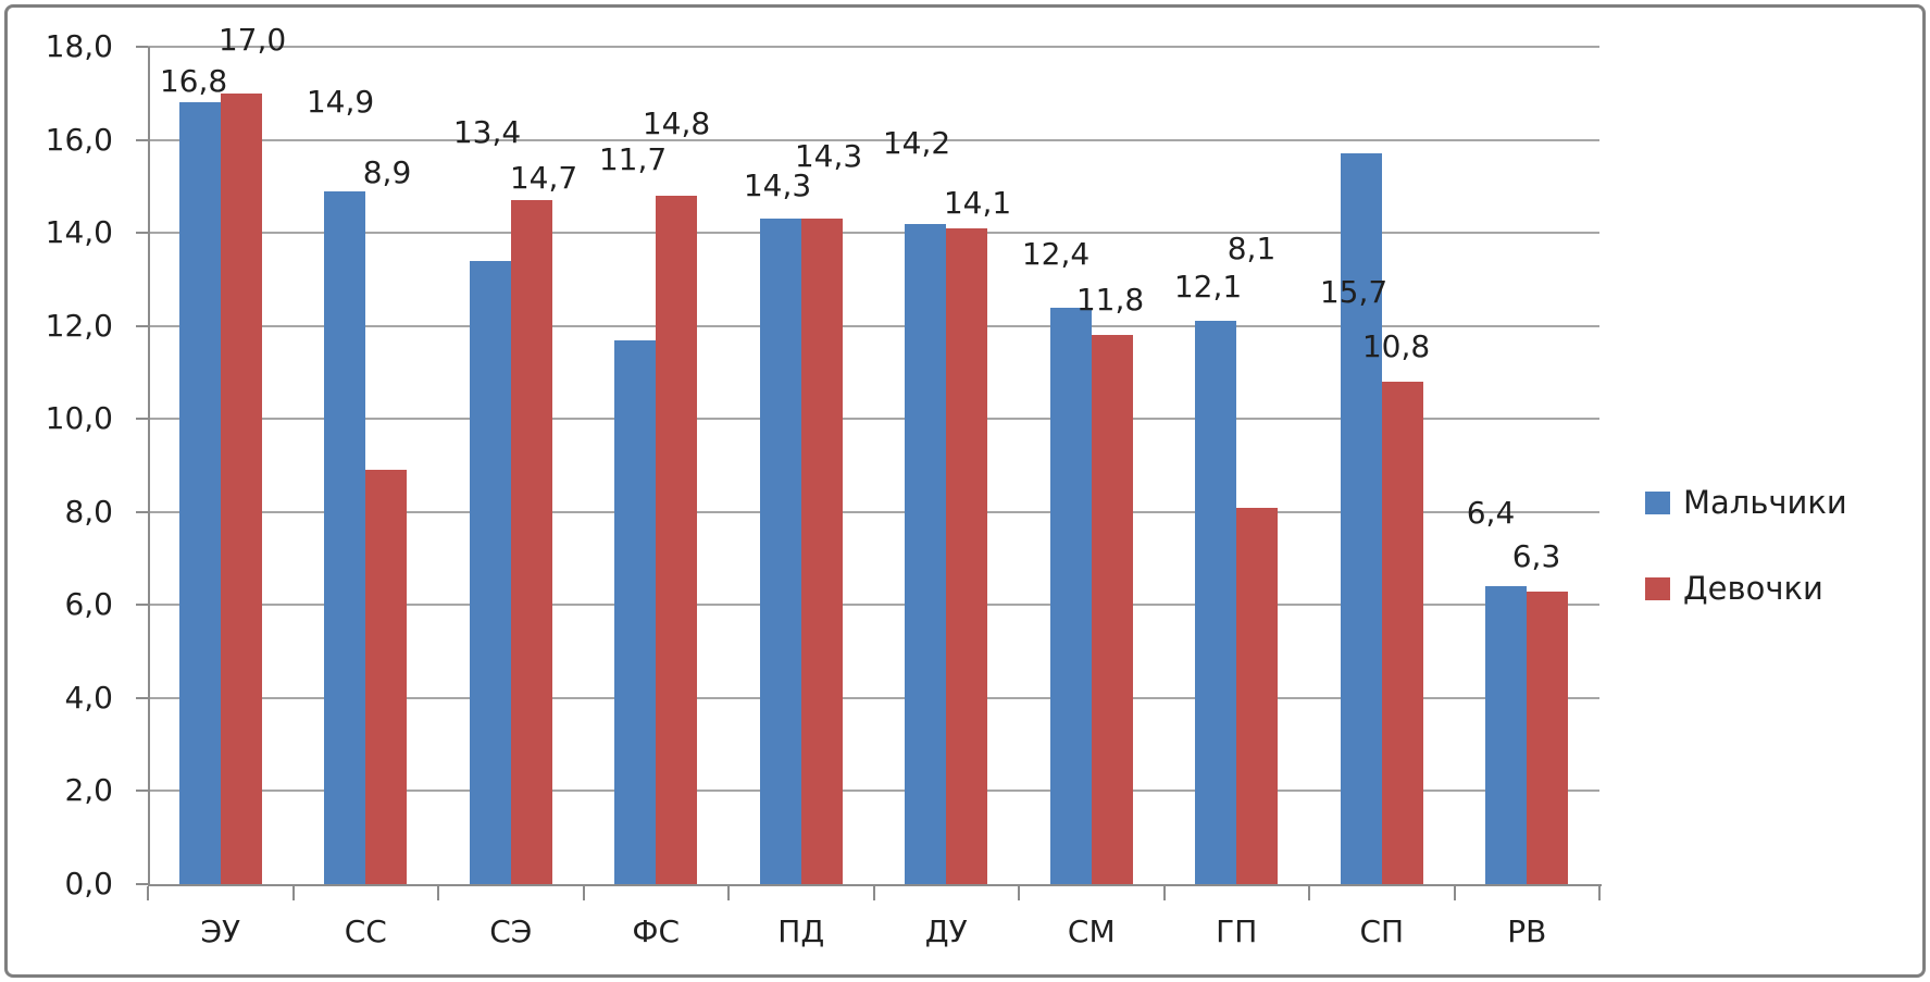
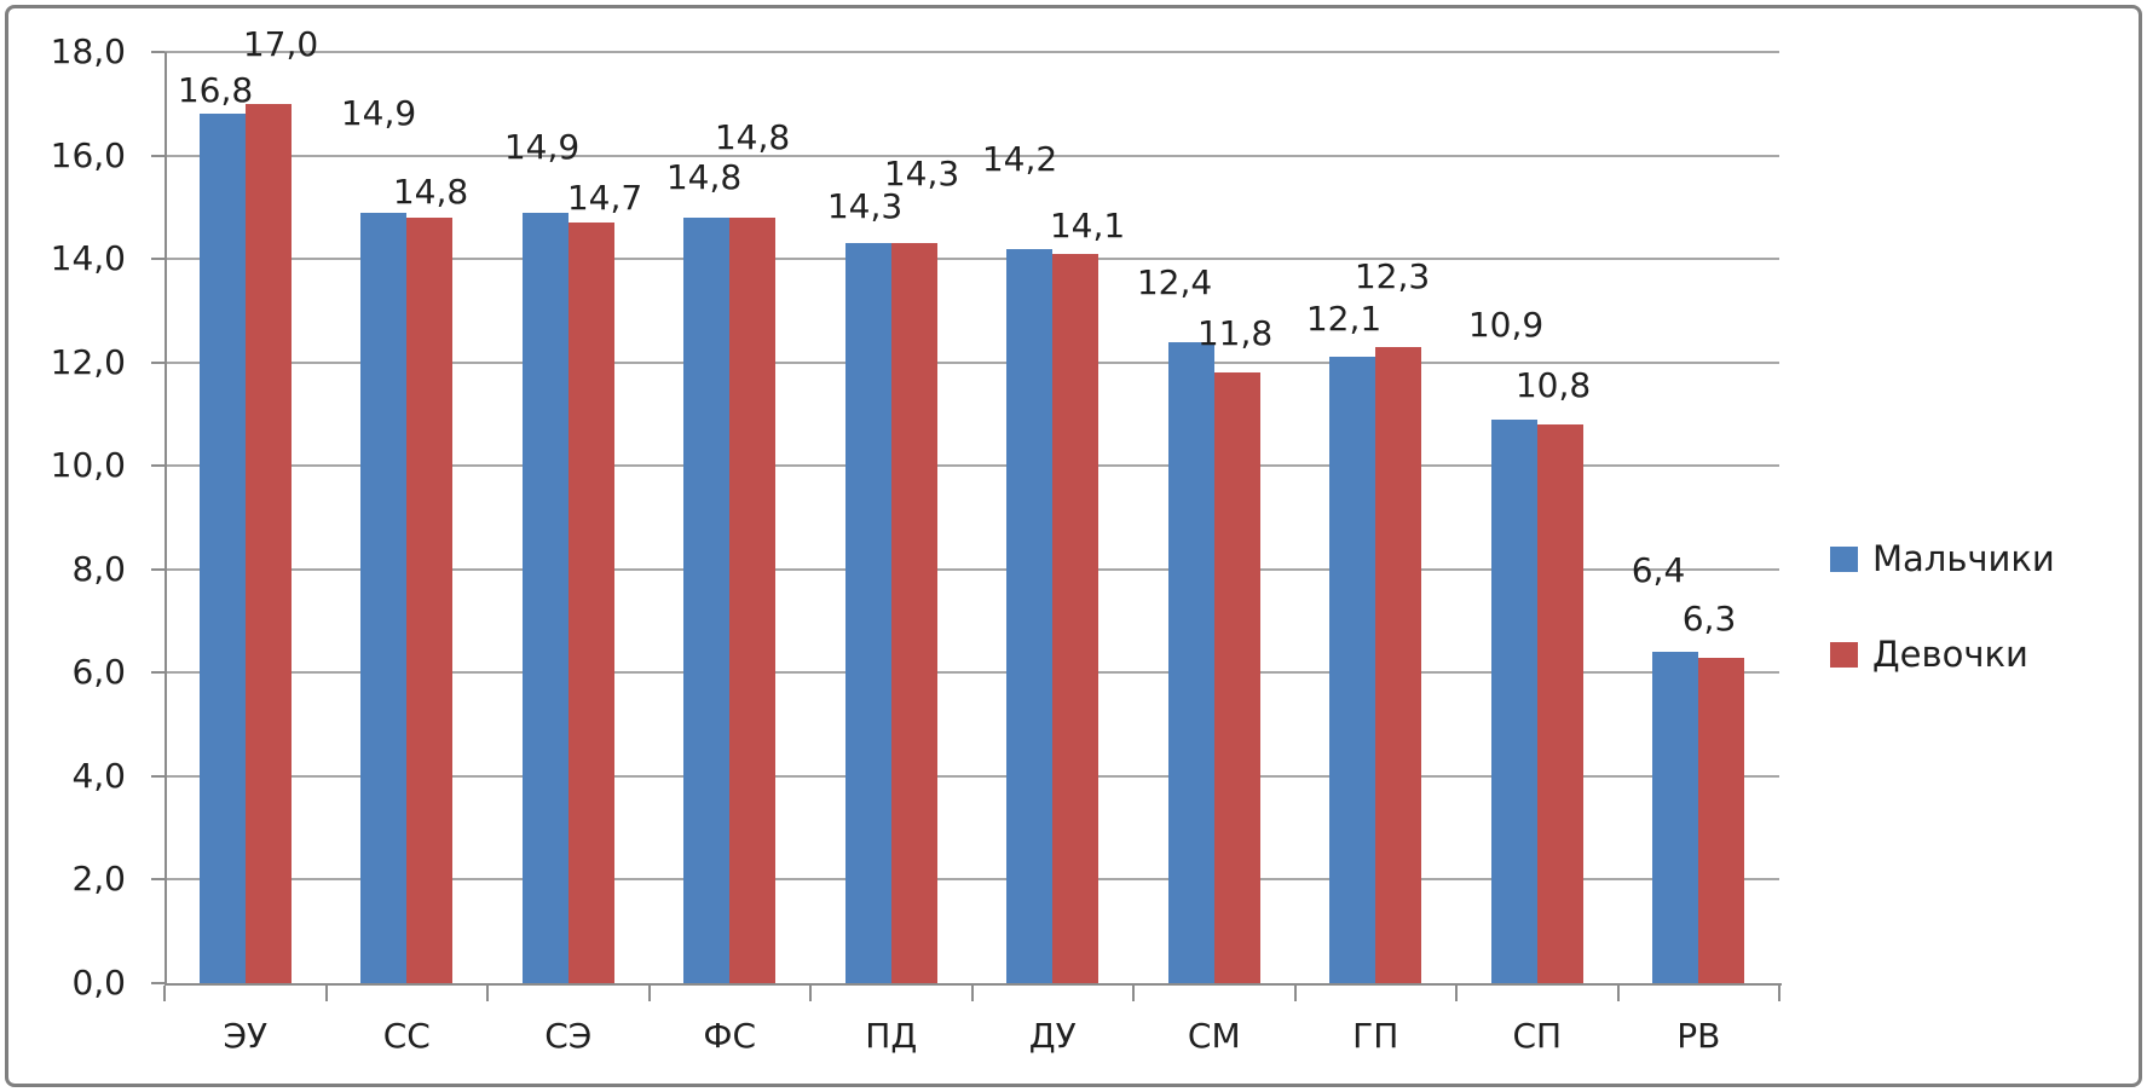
Девочки/СС: 8,9 -> 14,8
Мальчики/СЭ: 13,4 -> 14,9
Мальчики/ФС: 11,7 -> 14,8
Девочки/ГП: 8,1 -> 12,3
Мальчики/СП: 15,7 -> 10,9
